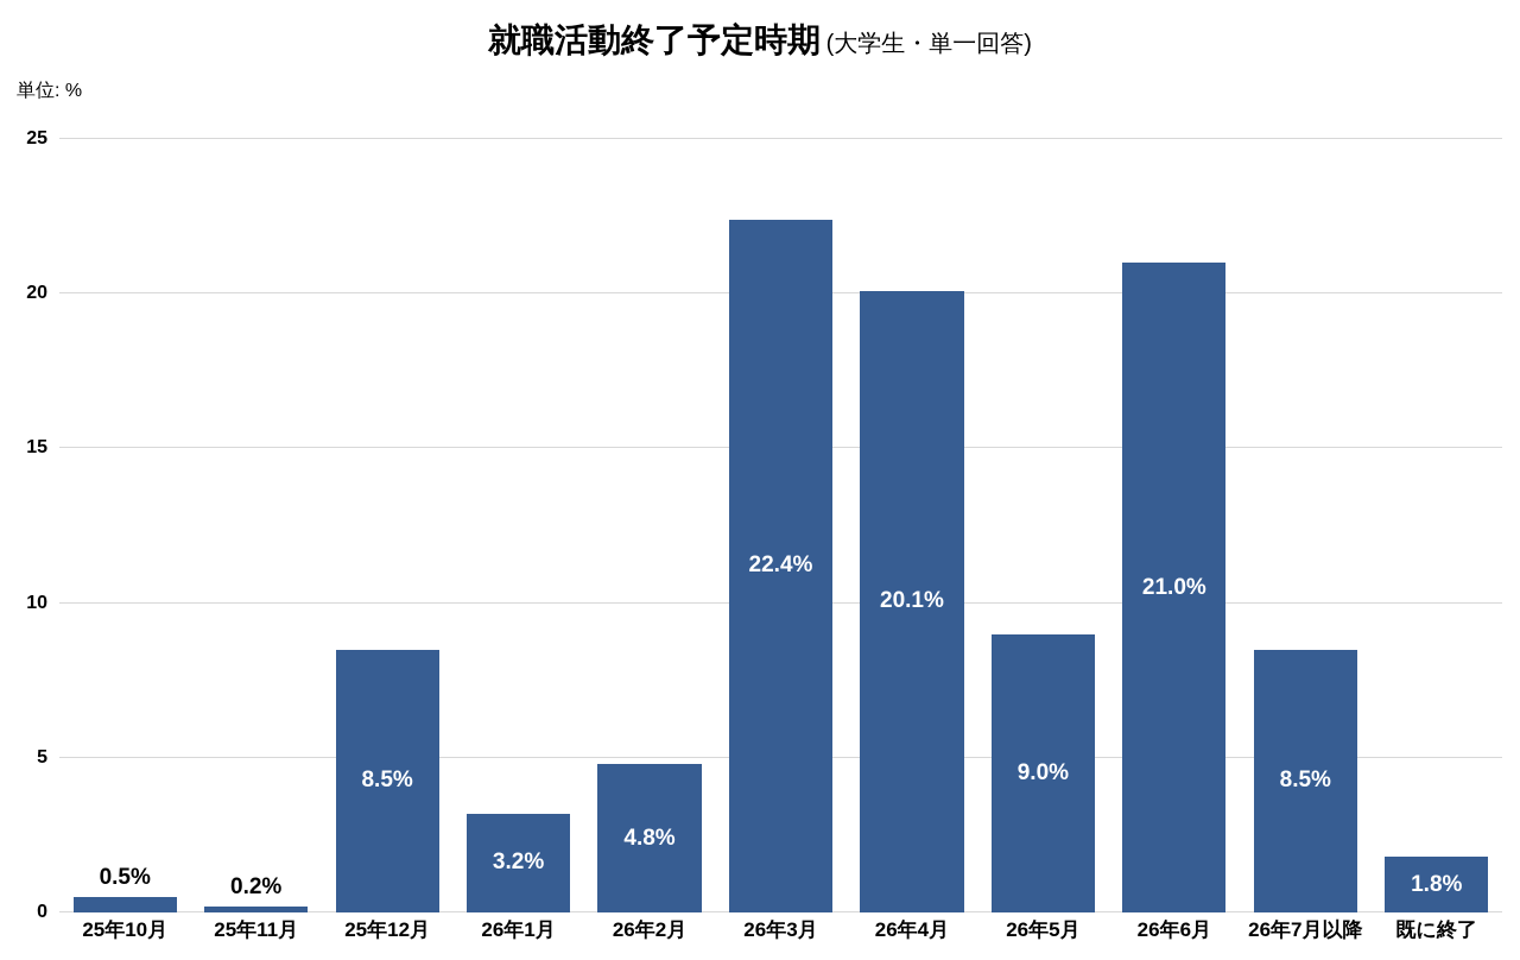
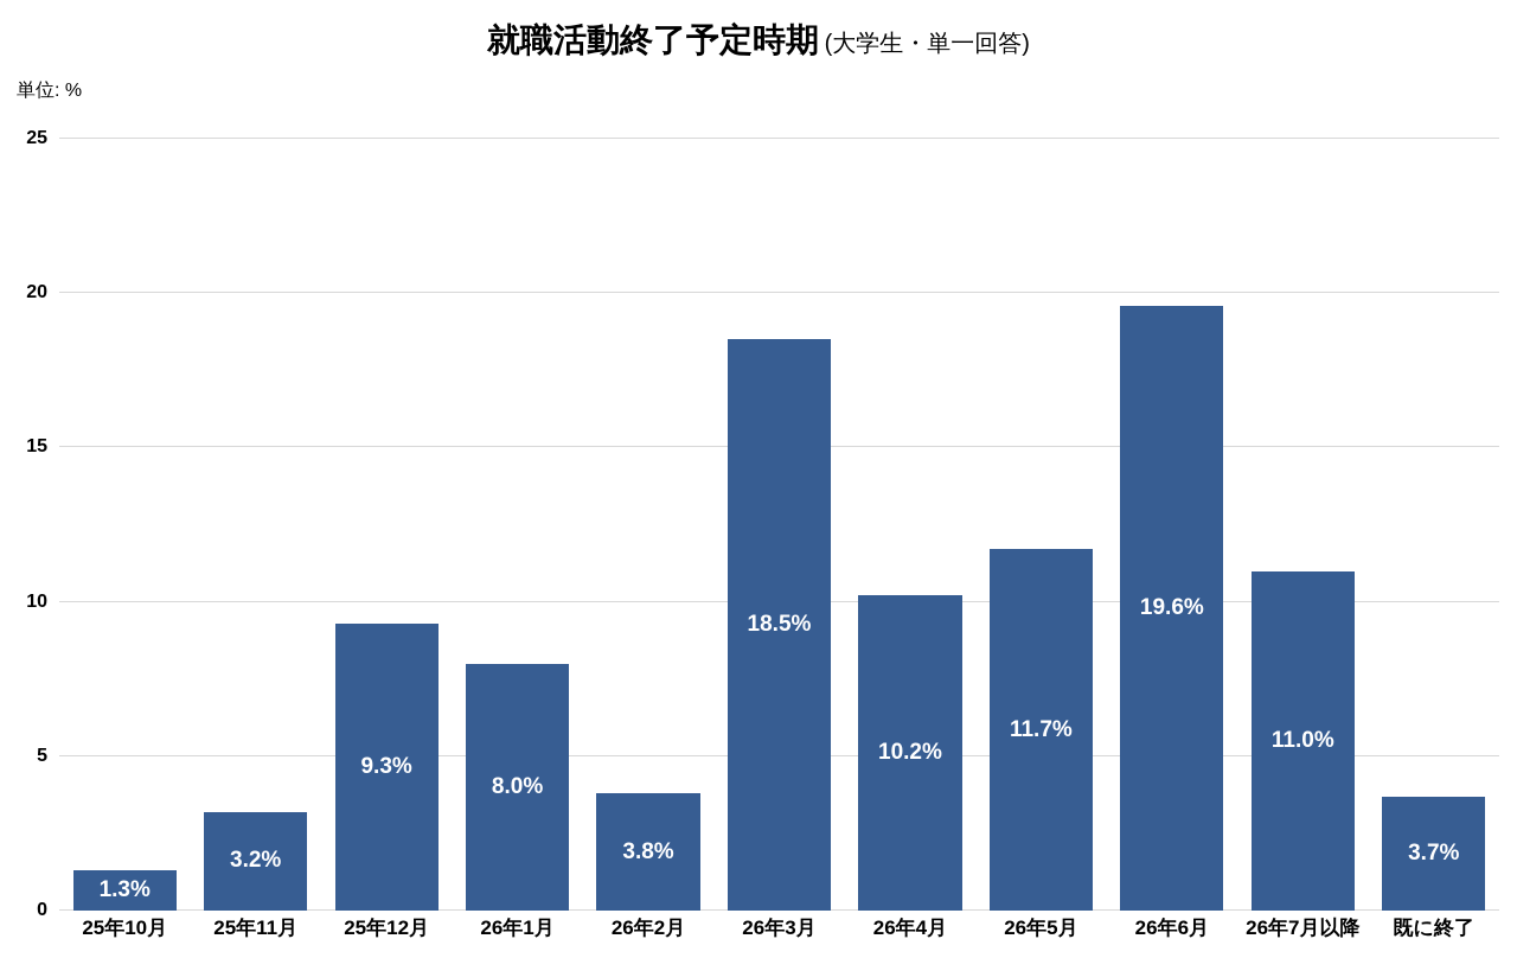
25年10月: 0.5% -> 1.3%
25年11月: 0.2% -> 3.2%
25年12月: 8.5% -> 9.3%
26年1月: 3.2% -> 8.0%
26年2月: 4.8% -> 3.8%
26年3月: 22.4% -> 18.5%
26年4月: 20.1% -> 10.2%
26年5月: 9.0% -> 11.7%
26年6月: 21.0% -> 19.6%
26年7月以降: 8.5% -> 11.0%
既に終了: 1.8% -> 3.7%
